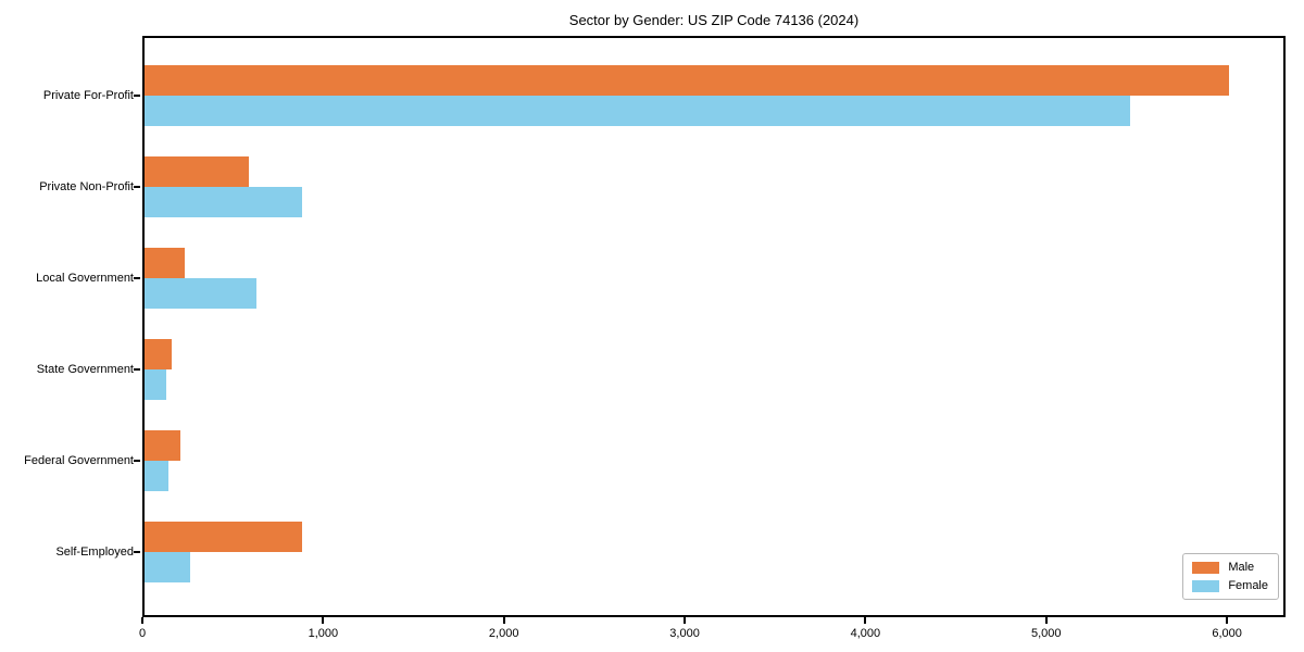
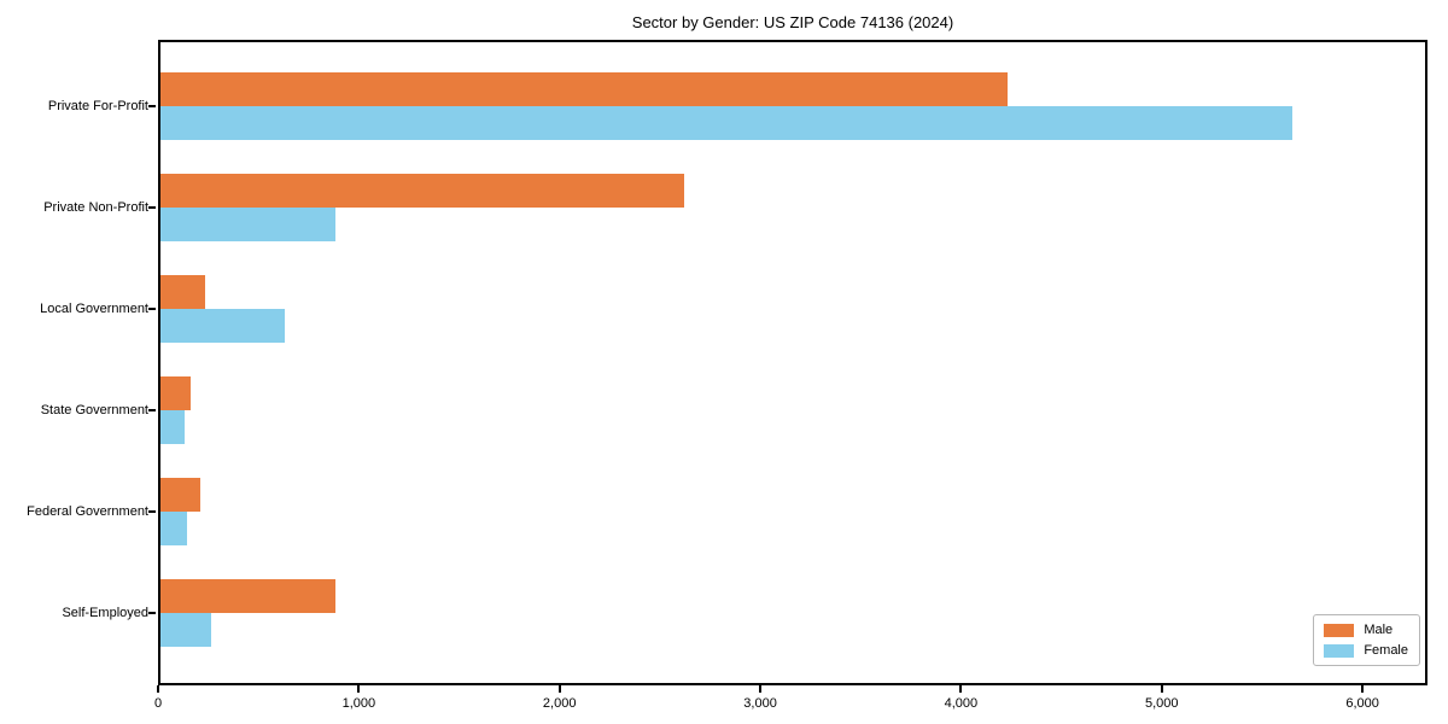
Male/Private For-Profit: 6000 -> 4220
Female/Private For-Profit: 5450 -> 5640
Male/Private Non-Profit: 580 -> 2610
